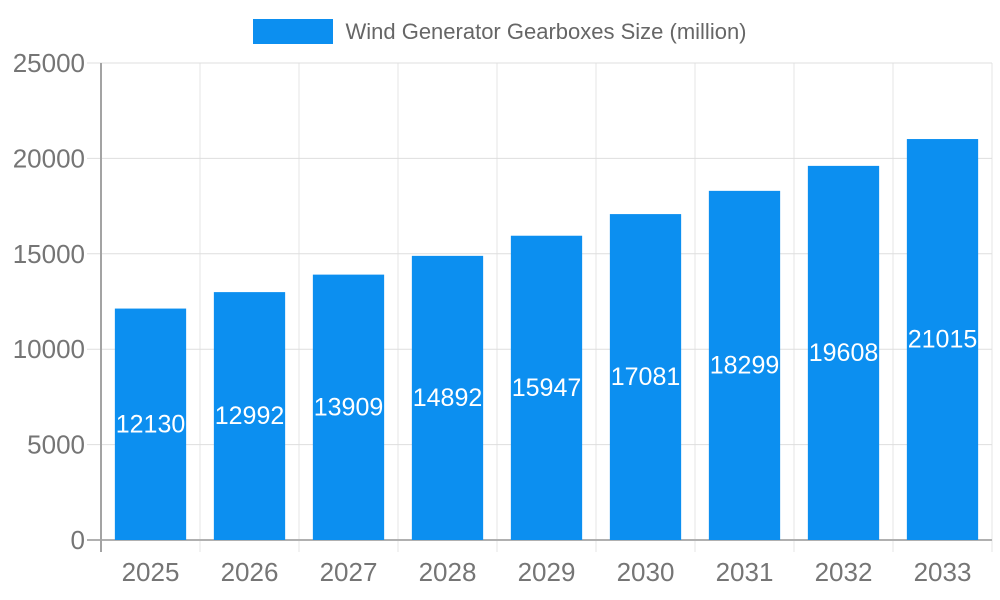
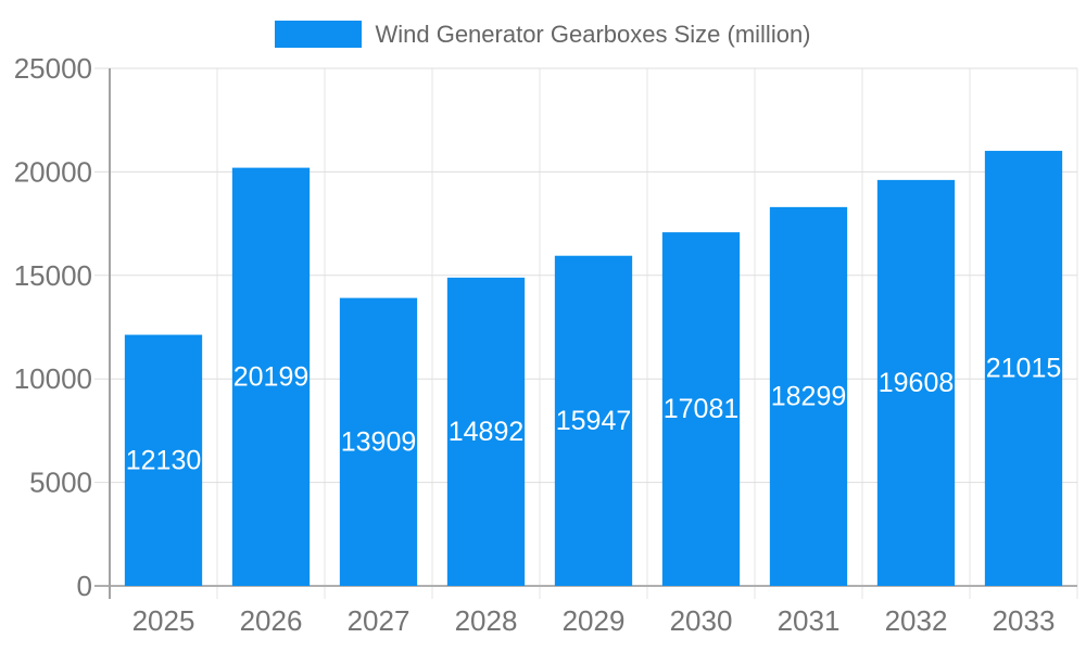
2026: 12992 -> 20199
